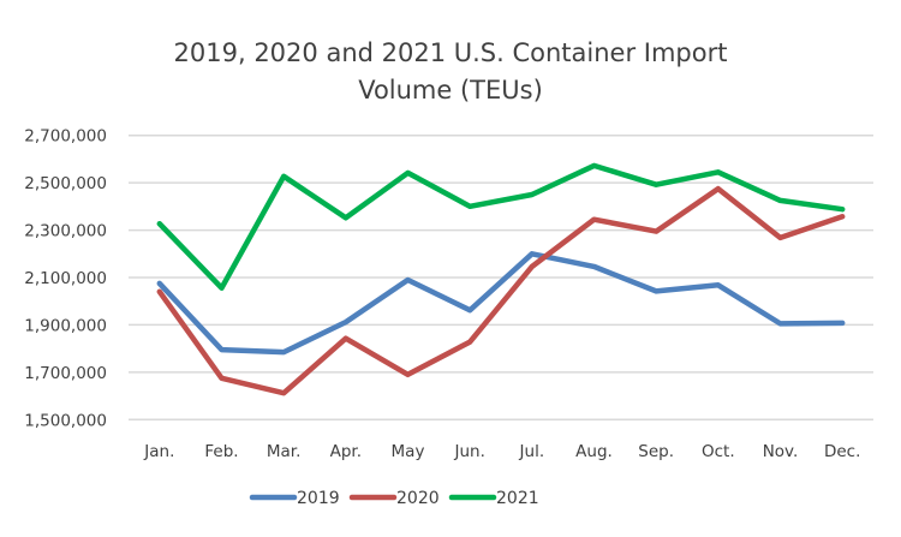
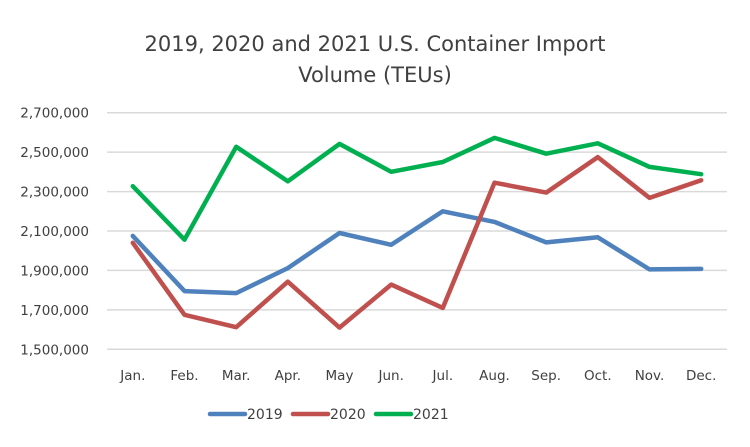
2020/May: 1690000 -> 1610000
2019/Jun.: 1960000 -> 2030000
2020/Jul.: 2150000 -> 1710000
